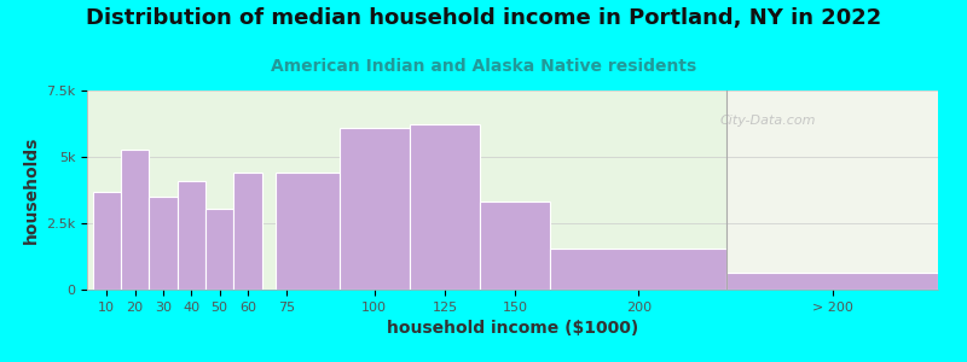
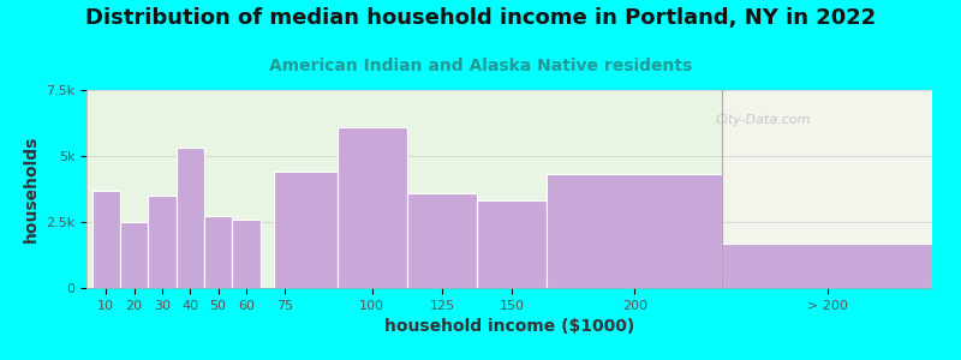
20: 5.25k -> 2.50k
40: 4.10k -> 5.30k
50: 3.05k -> 2.75k
60: 4.40k -> 2.60k
125: 6.25k -> 3.60k
200: 1.55k -> 4.30k
> 200: 0.65k -> 1.70k
